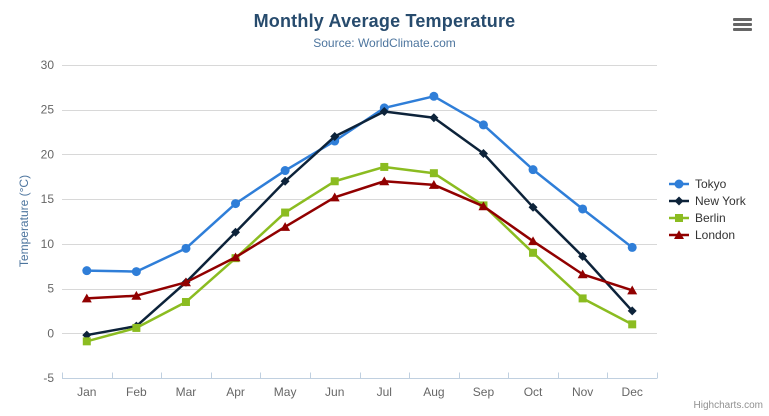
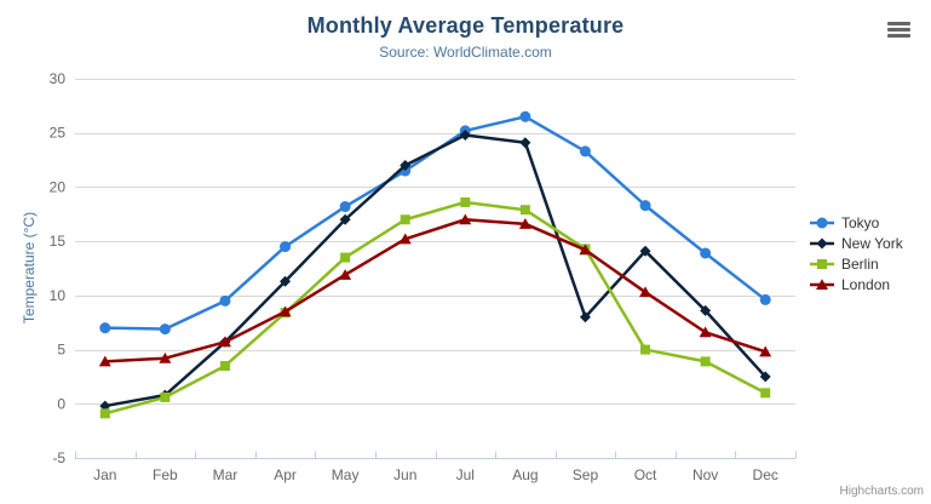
New York/Sep: 20 -> 8
Berlin/Oct: 9 -> 5
